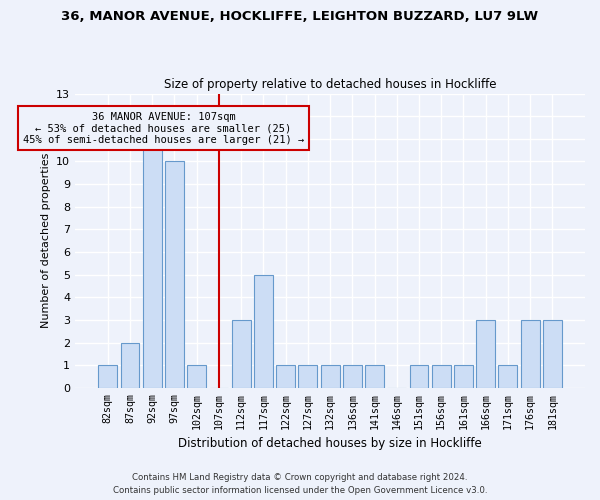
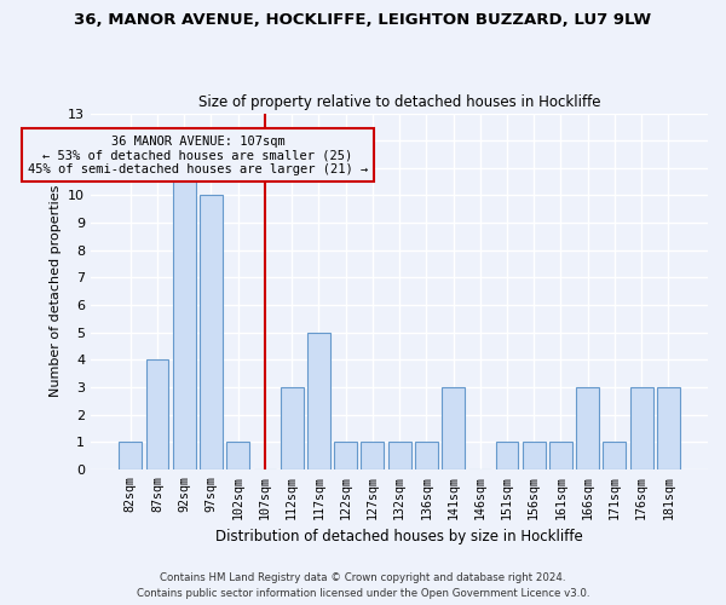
87sqm: 2 -> 4
141sqm: 1 -> 3
